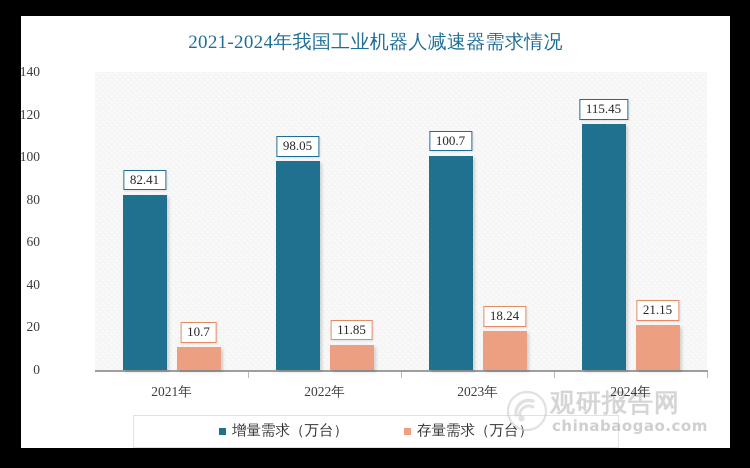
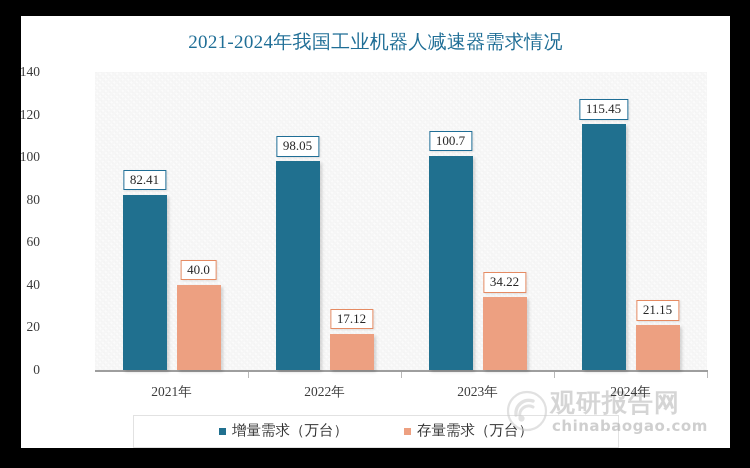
存量需求（万台）/2021年: 10.7 -> 40.0
存量需求（万台）/2022年: 11.85 -> 17.12
存量需求（万台）/2023年: 18.24 -> 34.22
